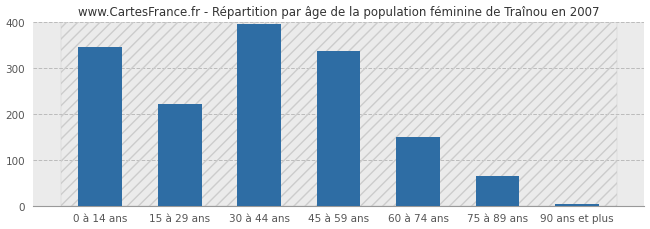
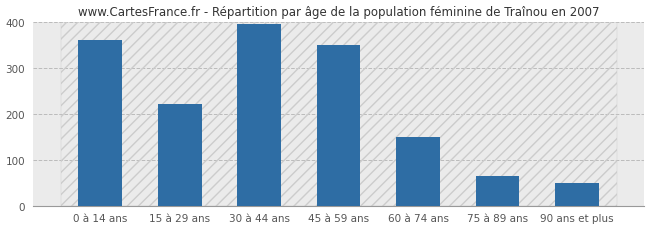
0 à 14 ans: 345 -> 360
45 à 59 ans: 335 -> 350
90 ans et plus: 5 -> 50
